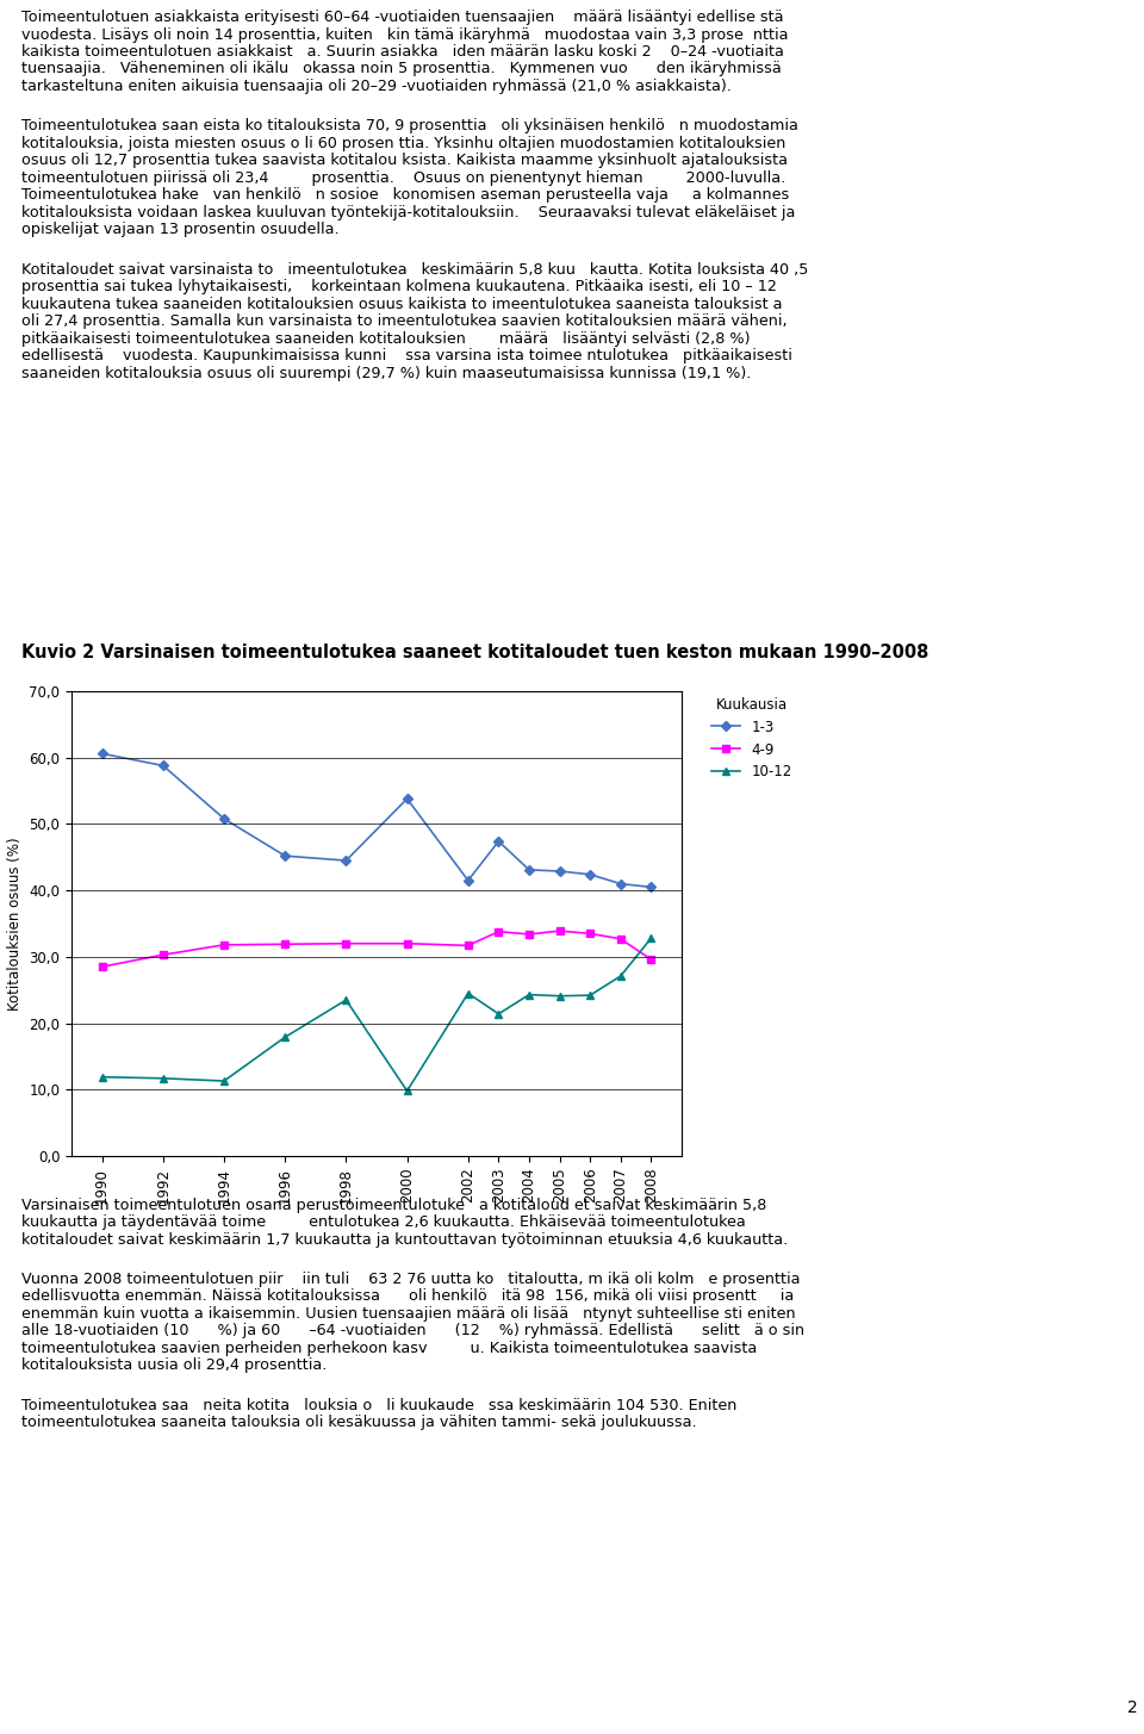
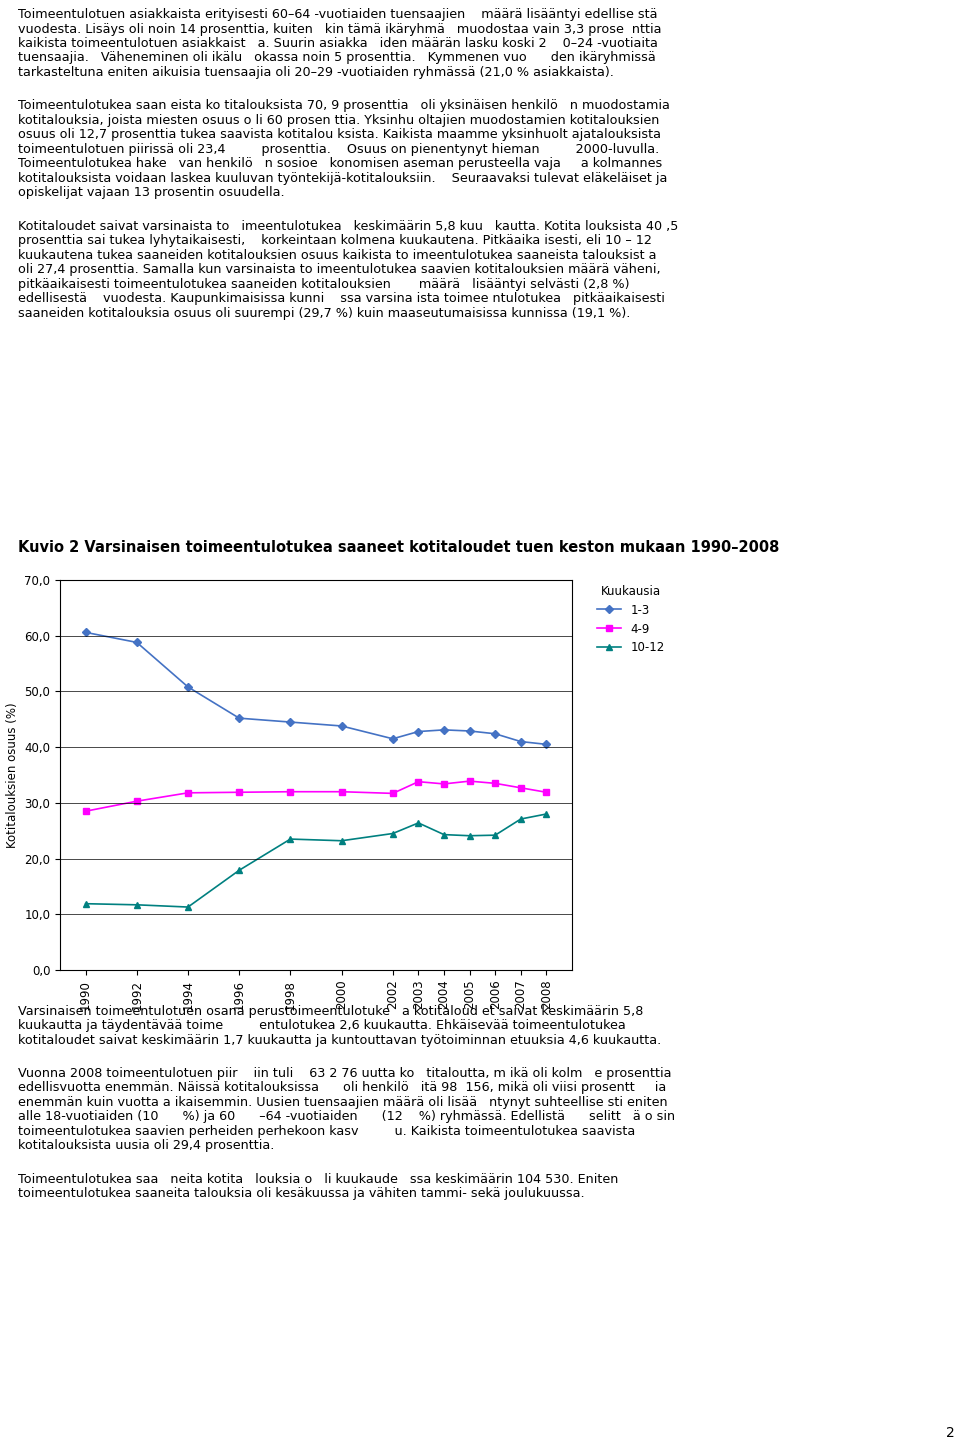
1-3/2000: 53,8 -> 43,8
10-12/2000: 9,8 -> 23,2
1-3/2003: 47,4 -> 42,8
10-12/2003: 21,4 -> 26,4
4-9/2008: 29,6 -> 31,9
10-12/2008: 32,8 -> 28,0
